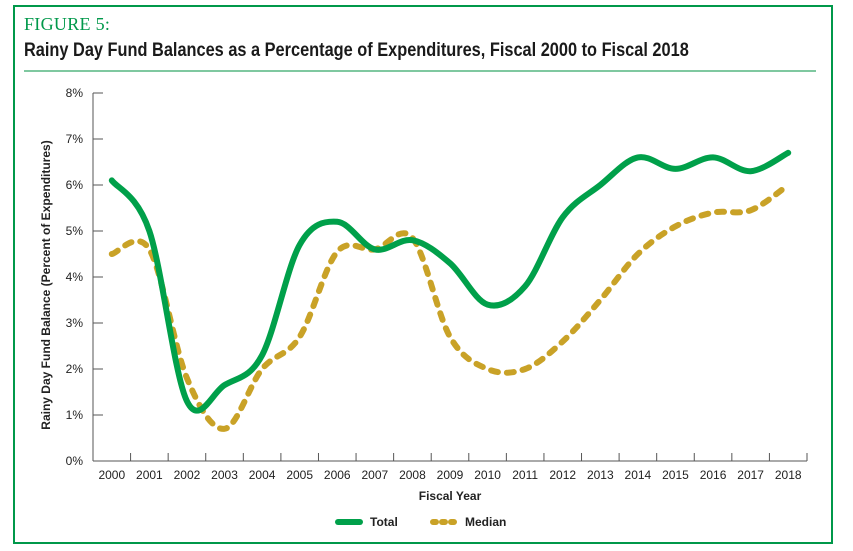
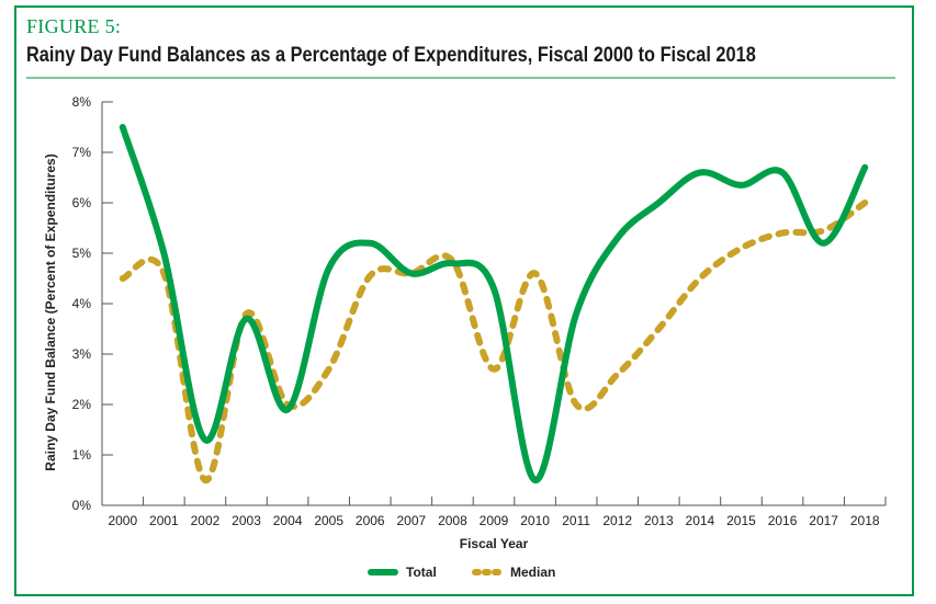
Total/2000: 6.1% -> 7.5%
Median/2002: 1.8% -> 0.5%
Total/2003: 1.6% -> 3.7%
Median/2003: 0.7% -> 3.8%
Total/2004: 2.3% -> 1.9%
Total/2010: 3.4% -> 0.5%
Median/2010: 2.0% -> 4.6%
Total/2017: 6.3% -> 5.2%
